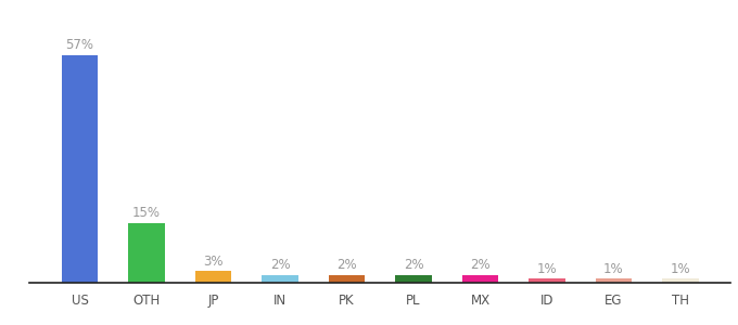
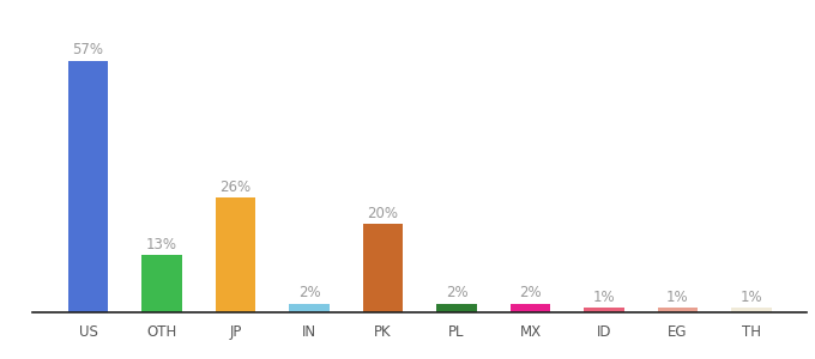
OTH: 15% -> 13%
JP: 3% -> 26%
PK: 2% -> 20%
